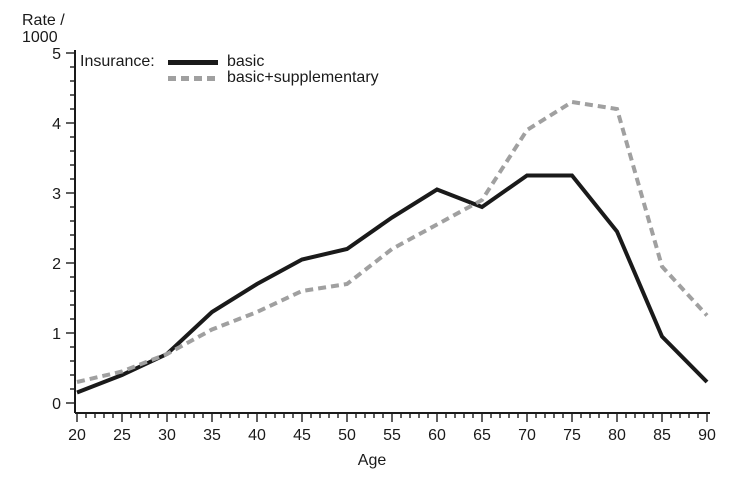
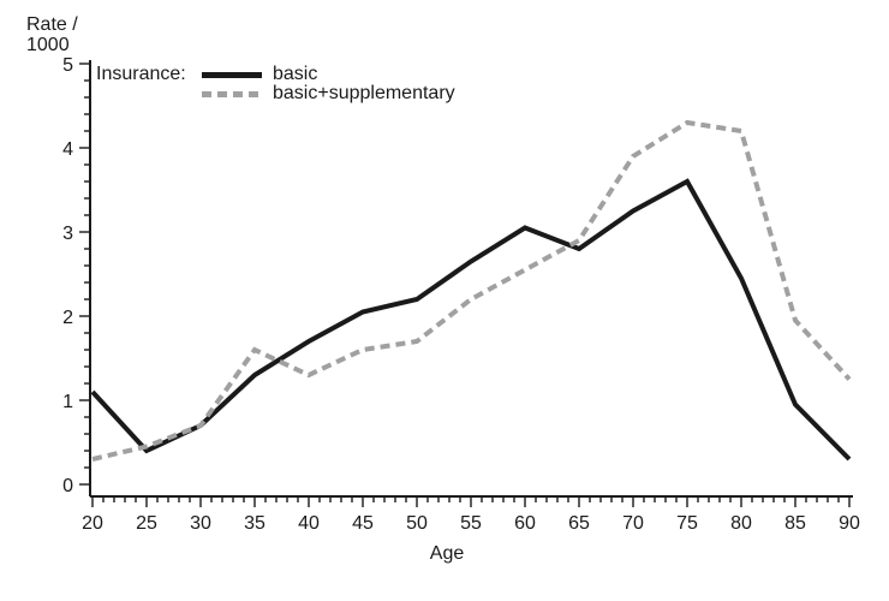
basic/20: 0.1 -> 1.1
basic+supplementary/35: 1.1 -> 1.6
basic/75: 3.2 -> 3.6
